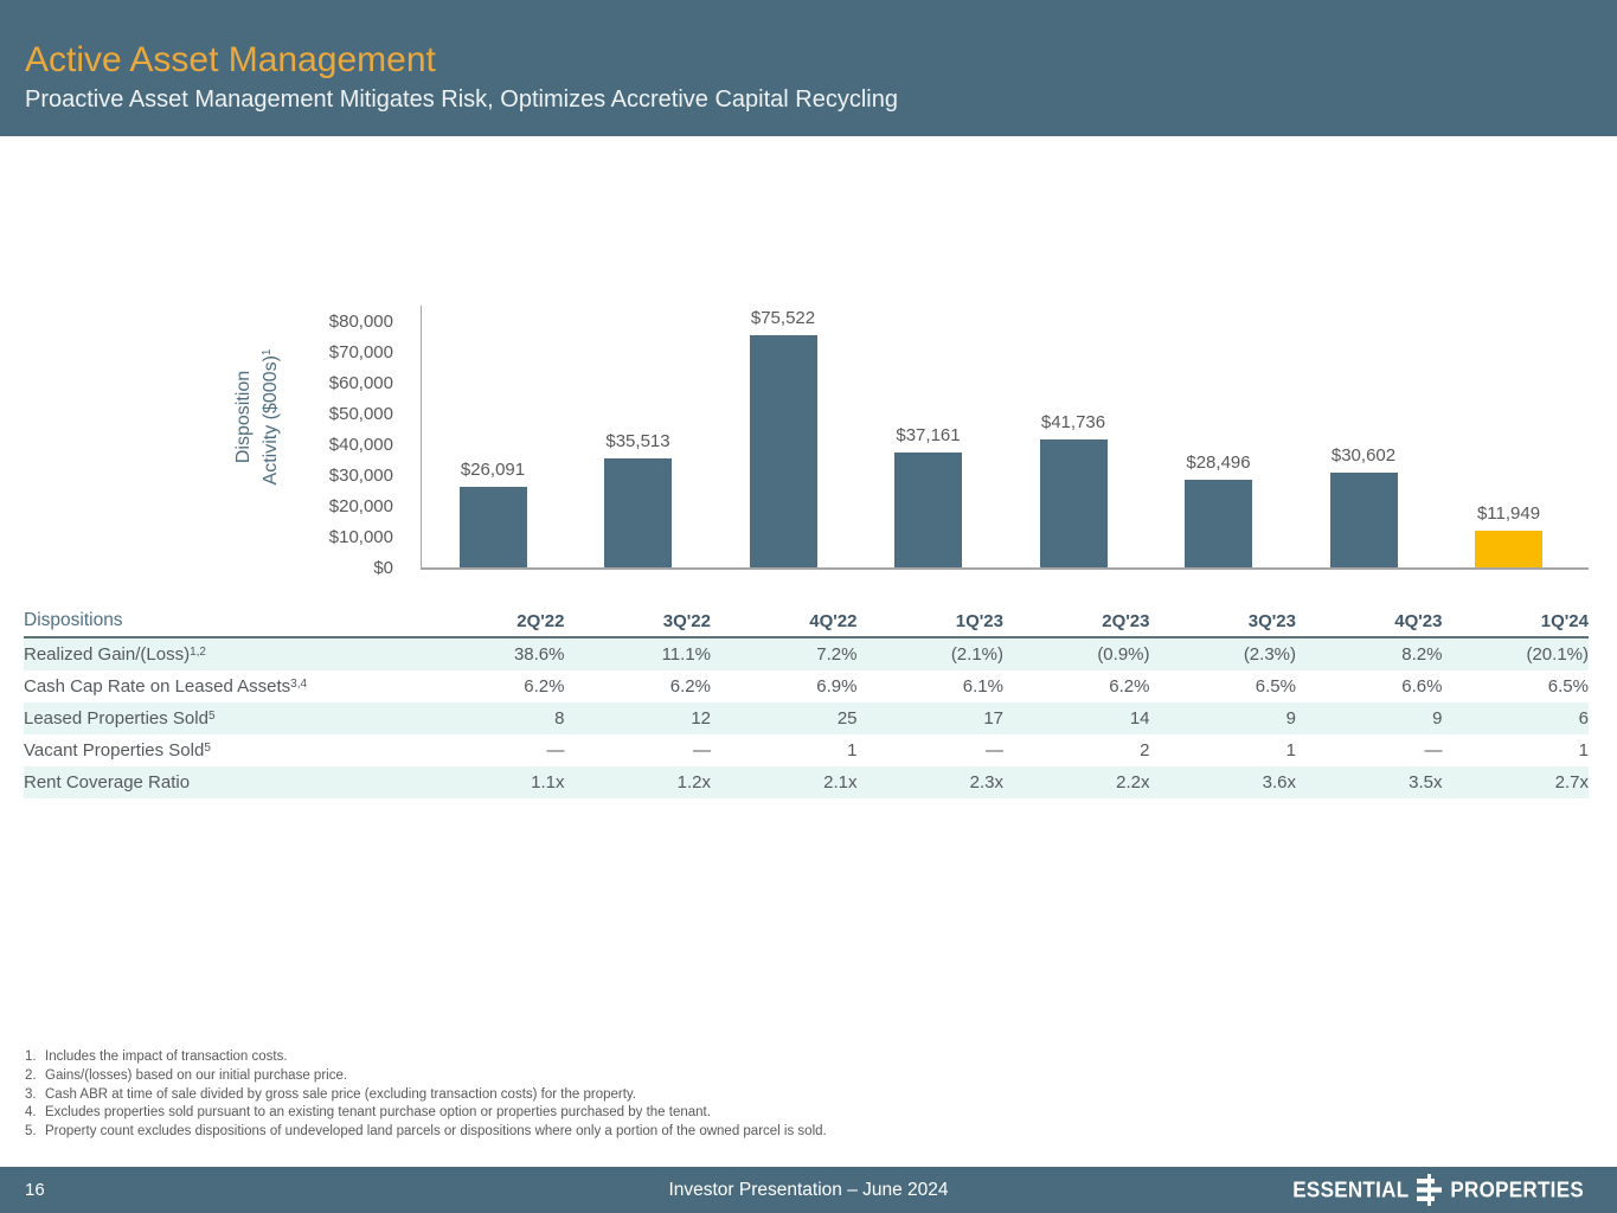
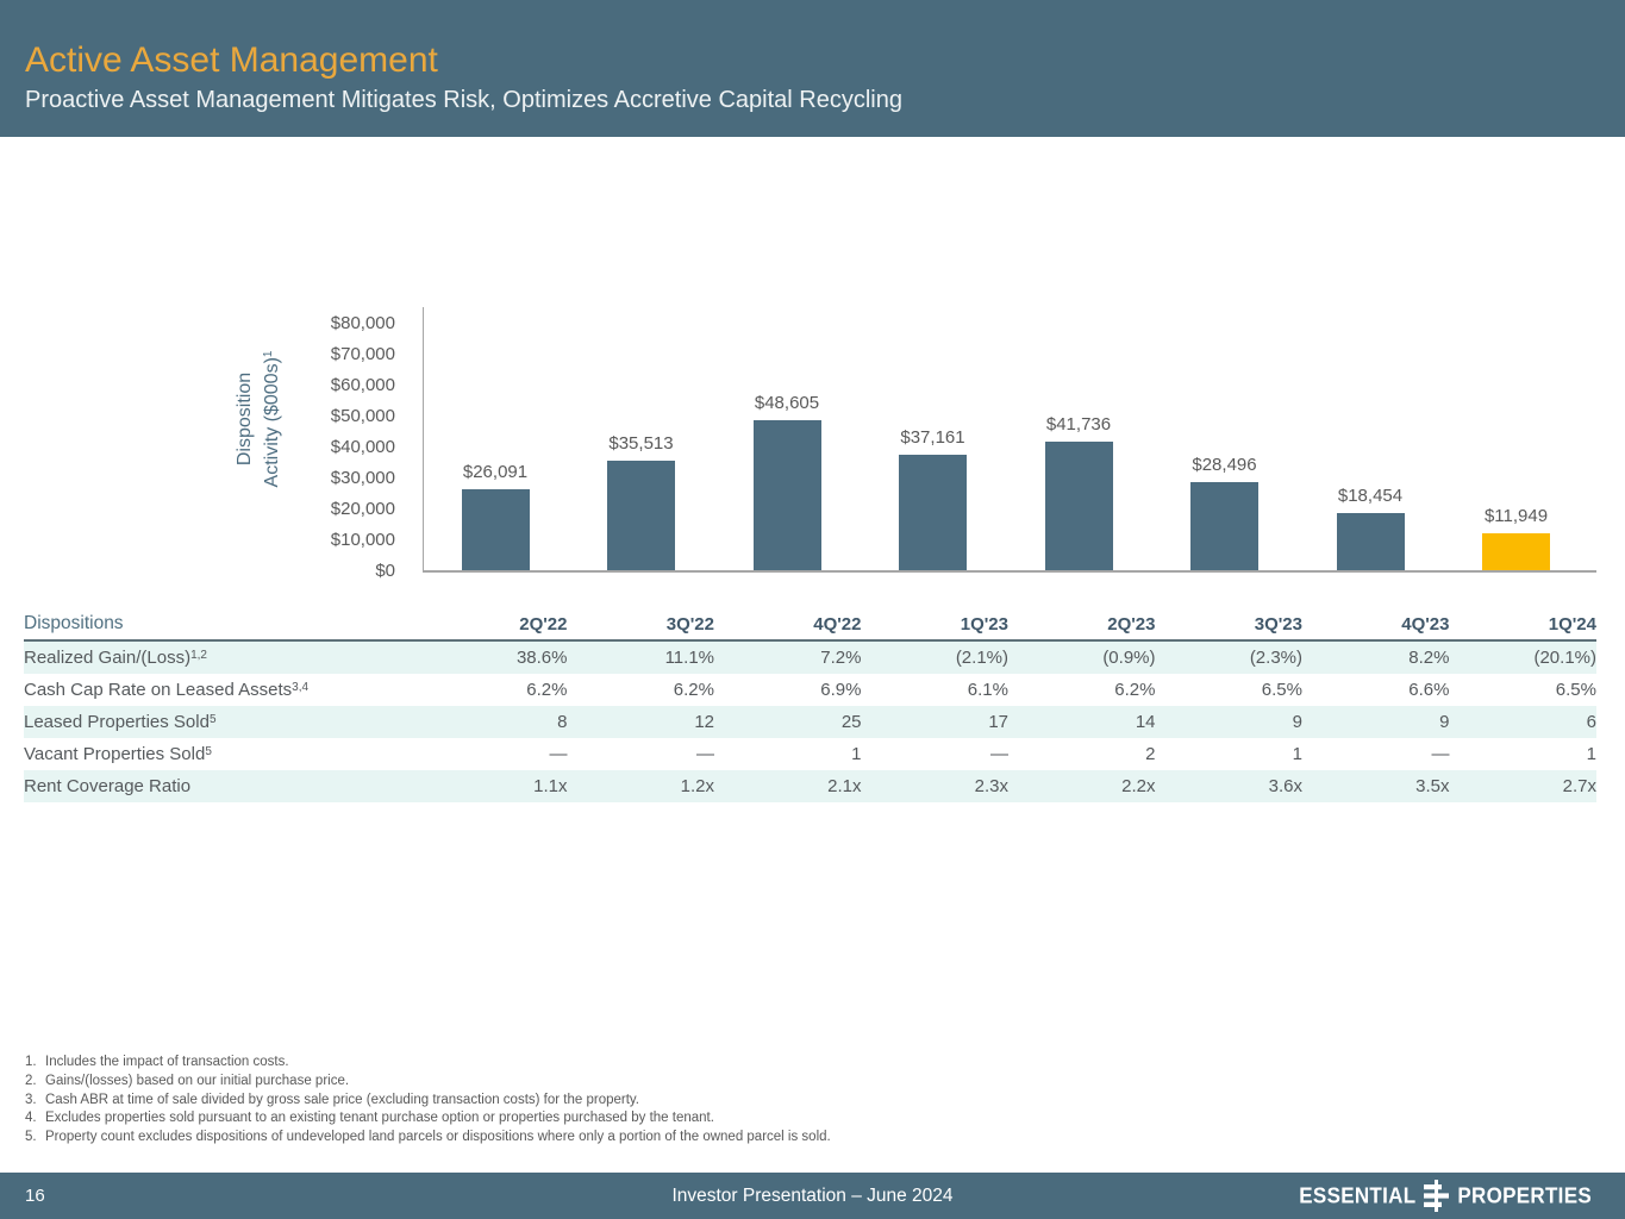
4Q'22: $75,522 -> $48,605
4Q'23: $30,602 -> $18,454
